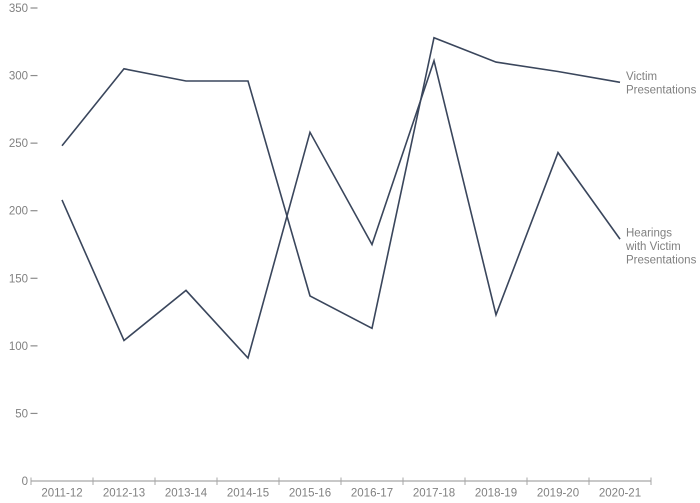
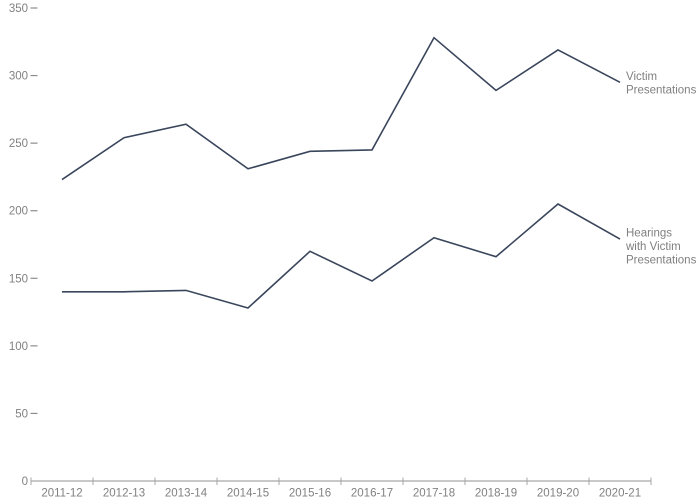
Victim Presentations/2011-12: 248 -> 223
Hearings with Victim Presentations/2011-12: 208 -> 140
Victim Presentations/2012-13: 305 -> 254
Hearings with Victim Presentations/2012-13: 104 -> 140
Victim Presentations/2013-14: 296 -> 264
Victim Presentations/2014-15: 296 -> 231
Hearings with Victim Presentations/2014-15: 91 -> 128
Victim Presentations/2015-16: 137 -> 244
Hearings with Victim Presentations/2015-16: 258 -> 170
Victim Presentations/2016-17: 113 -> 245
Hearings with Victim Presentations/2016-17: 175 -> 148
Hearings with Victim Presentations/2017-18: 311 -> 180
Victim Presentations/2018-19: 310 -> 289
Hearings with Victim Presentations/2018-19: 123 -> 166
Victim Presentations/2019-20: 303 -> 319
Hearings with Victim Presentations/2019-20: 243 -> 205
